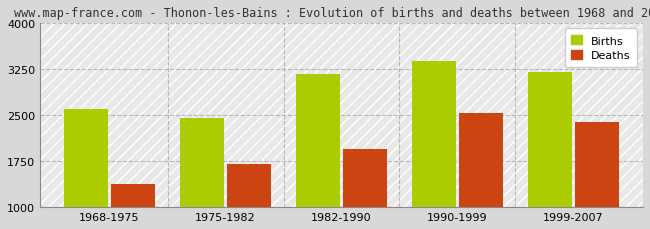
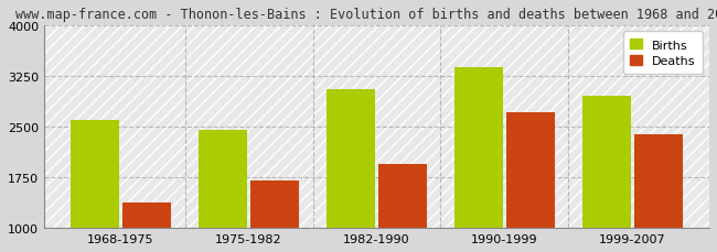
Births/1982-1990: 3180 -> 3060
Deaths/1990-1999: 2530 -> 2720
Births/1999-2007: 3200 -> 2960
